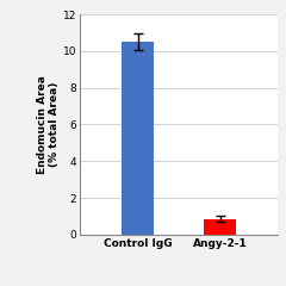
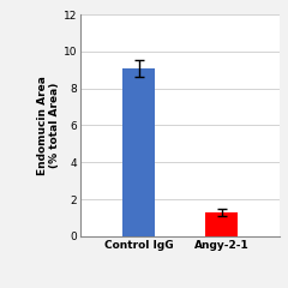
Control IgG: 10.5 -> 9.1
Angy-2-1: 0.8 -> 1.3
